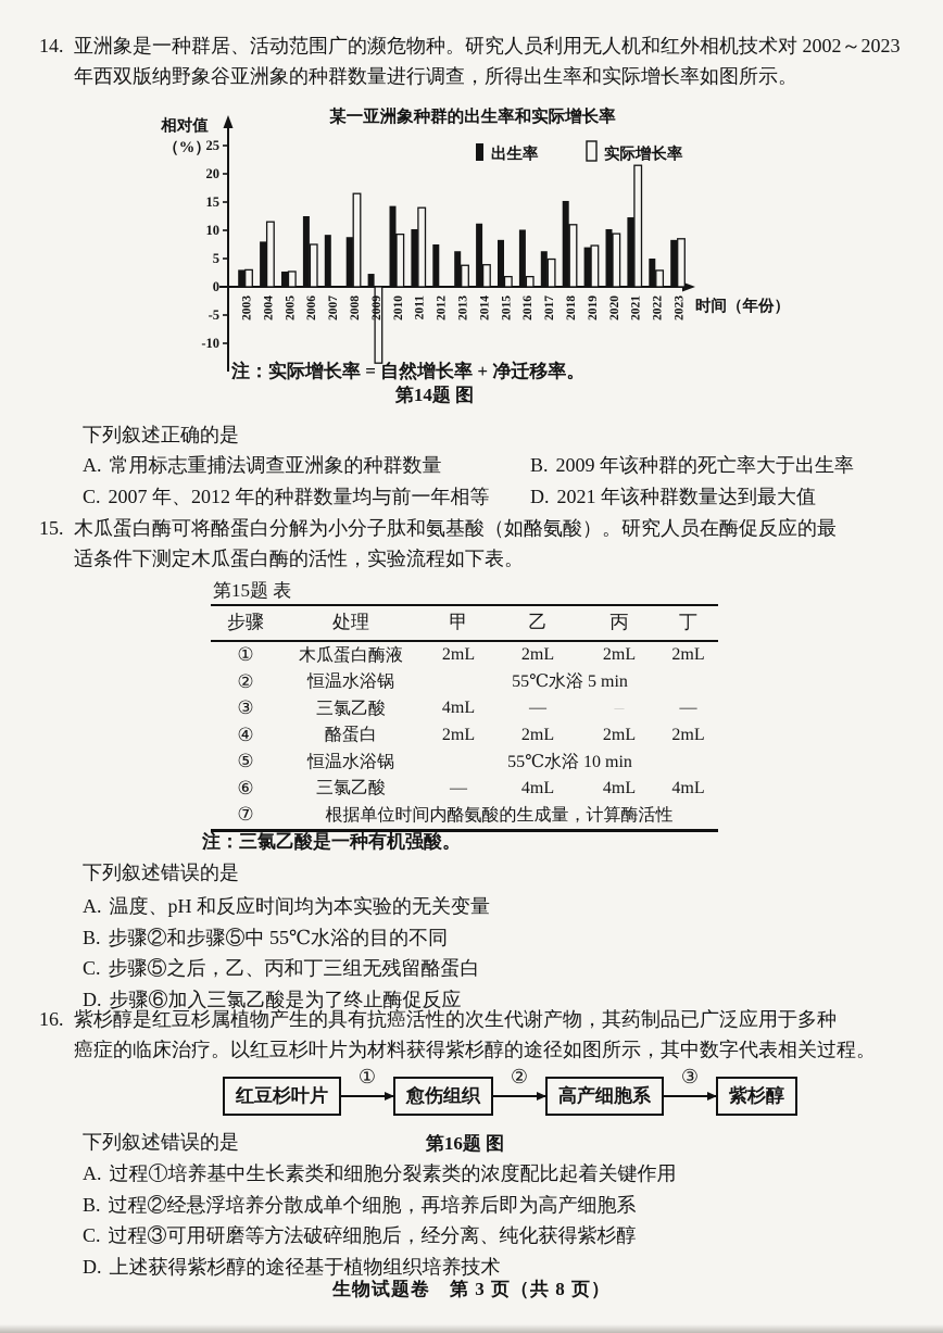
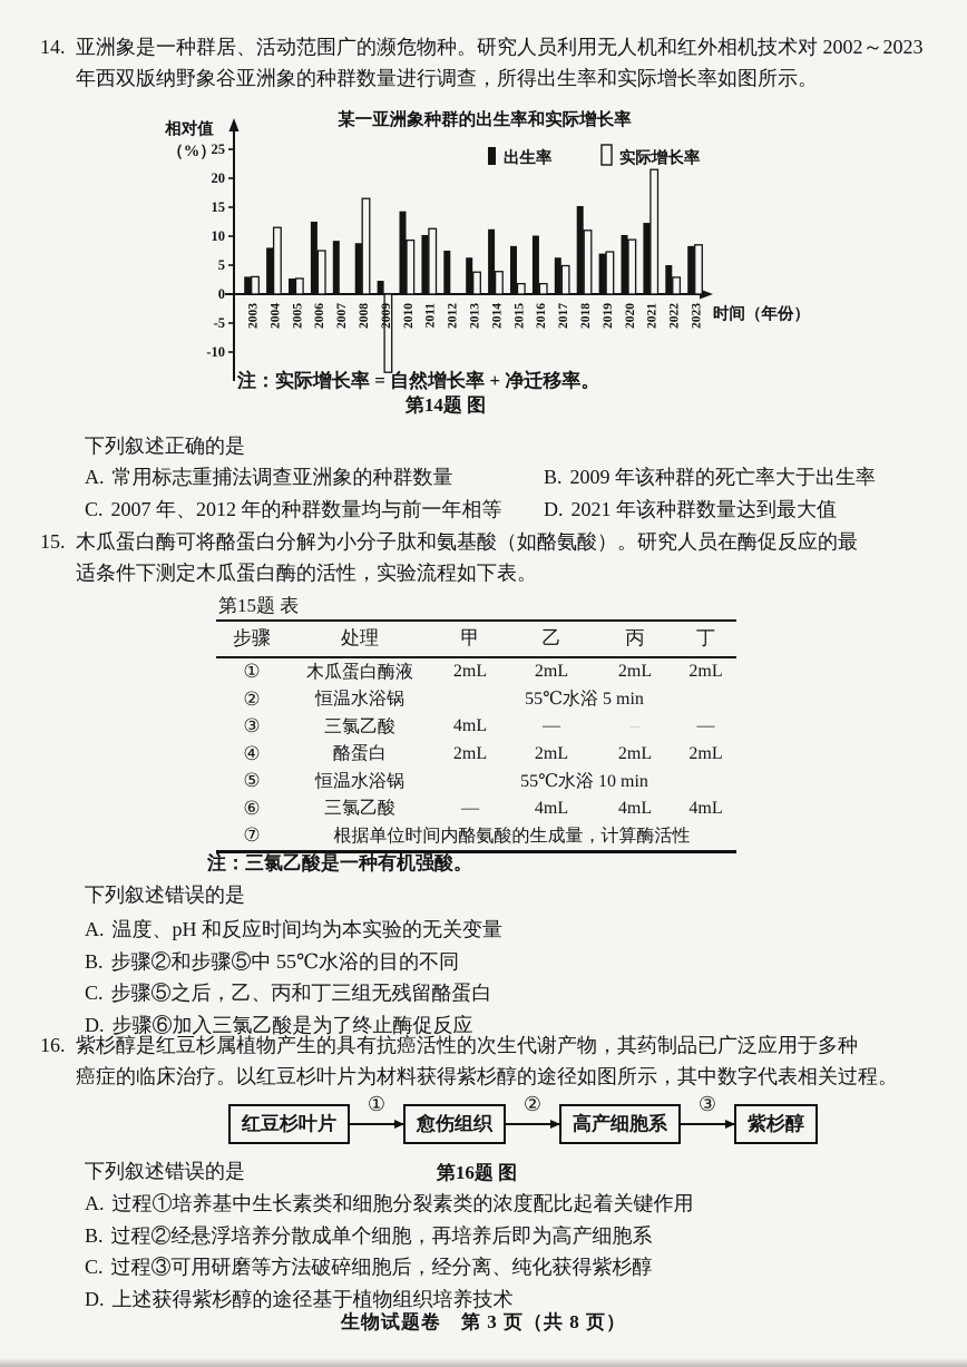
实际增长率/2011: 14 -> 11
